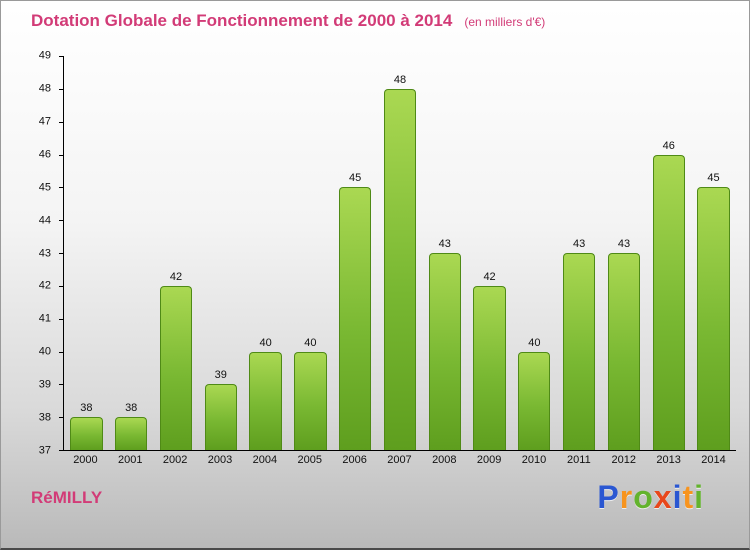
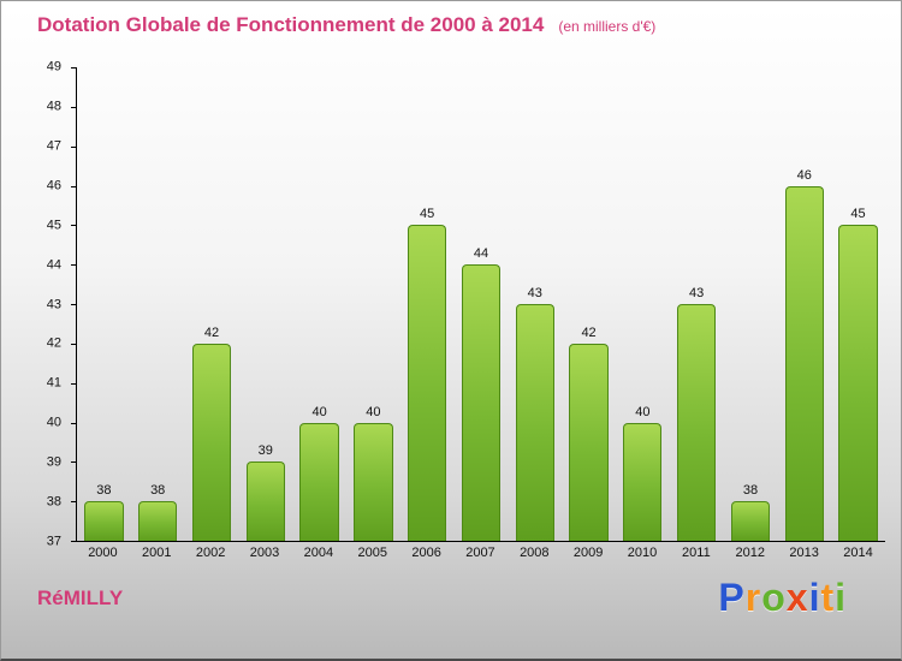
2007: 48 -> 44
2012: 43 -> 38
